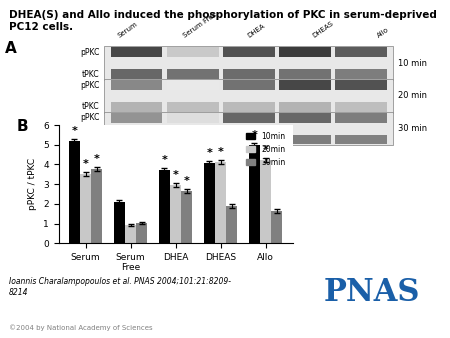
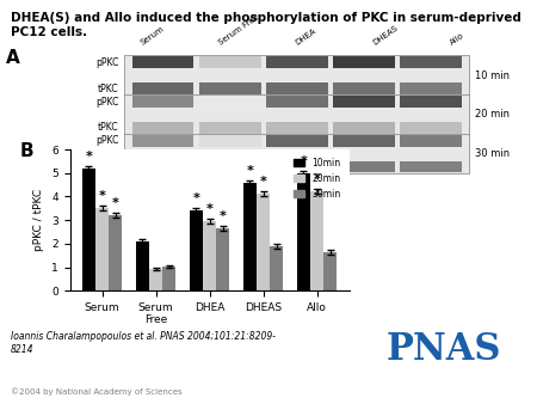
30min/Serum: 3.8 -> 3.2
10min/DHEA: 3.7 -> 3.4
10min/DHEAS: 4.1 -> 4.6
